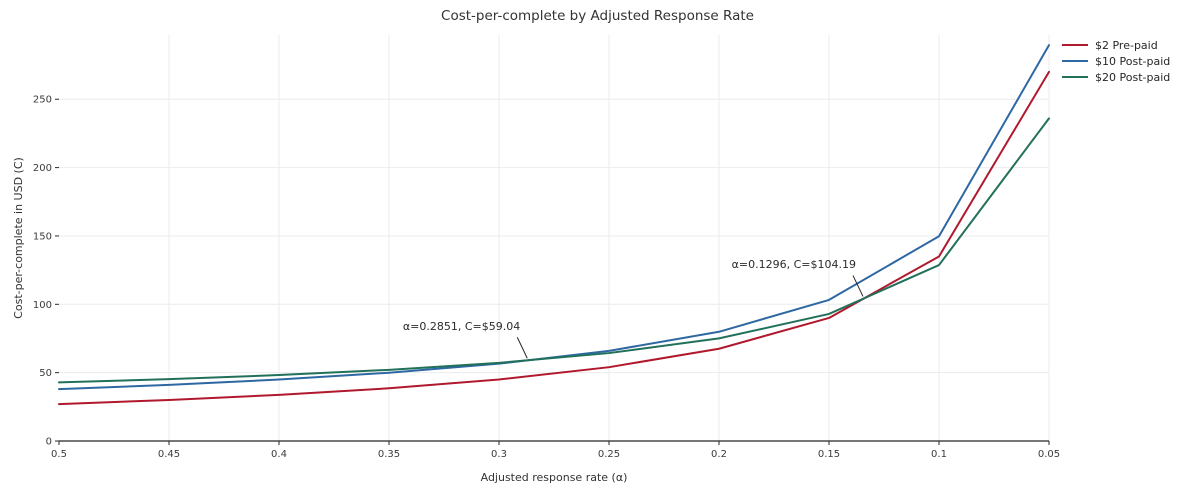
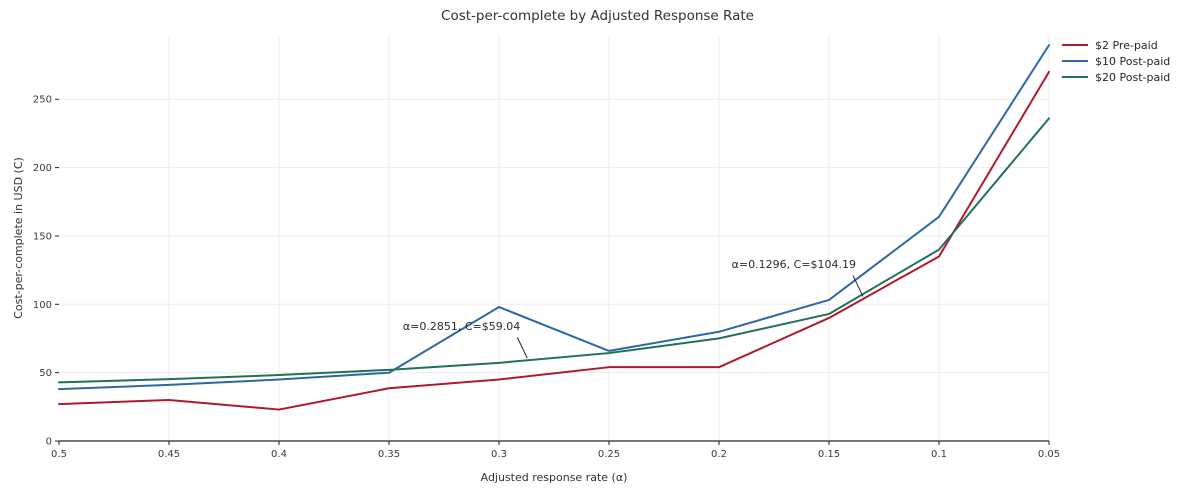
$2 Pre-paid/0.4: 34 -> 23
$10 Post-paid/0.3: 57 -> 98
$2 Pre-paid/0.2: 68 -> 54
$10 Post-paid/0.1: 150 -> 164
$20 Post-paid/0.1: 129 -> 140
